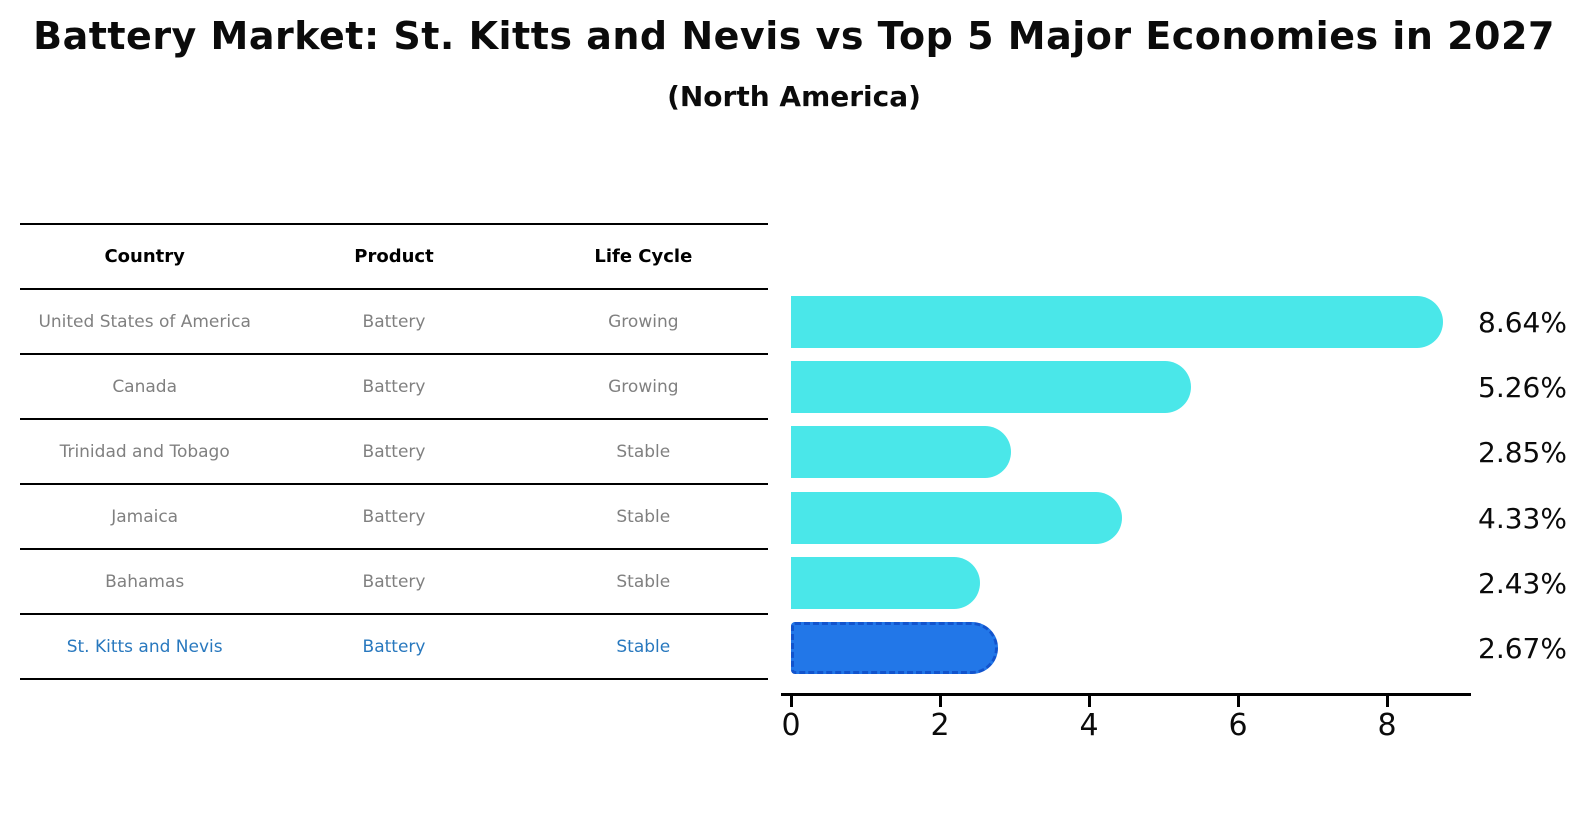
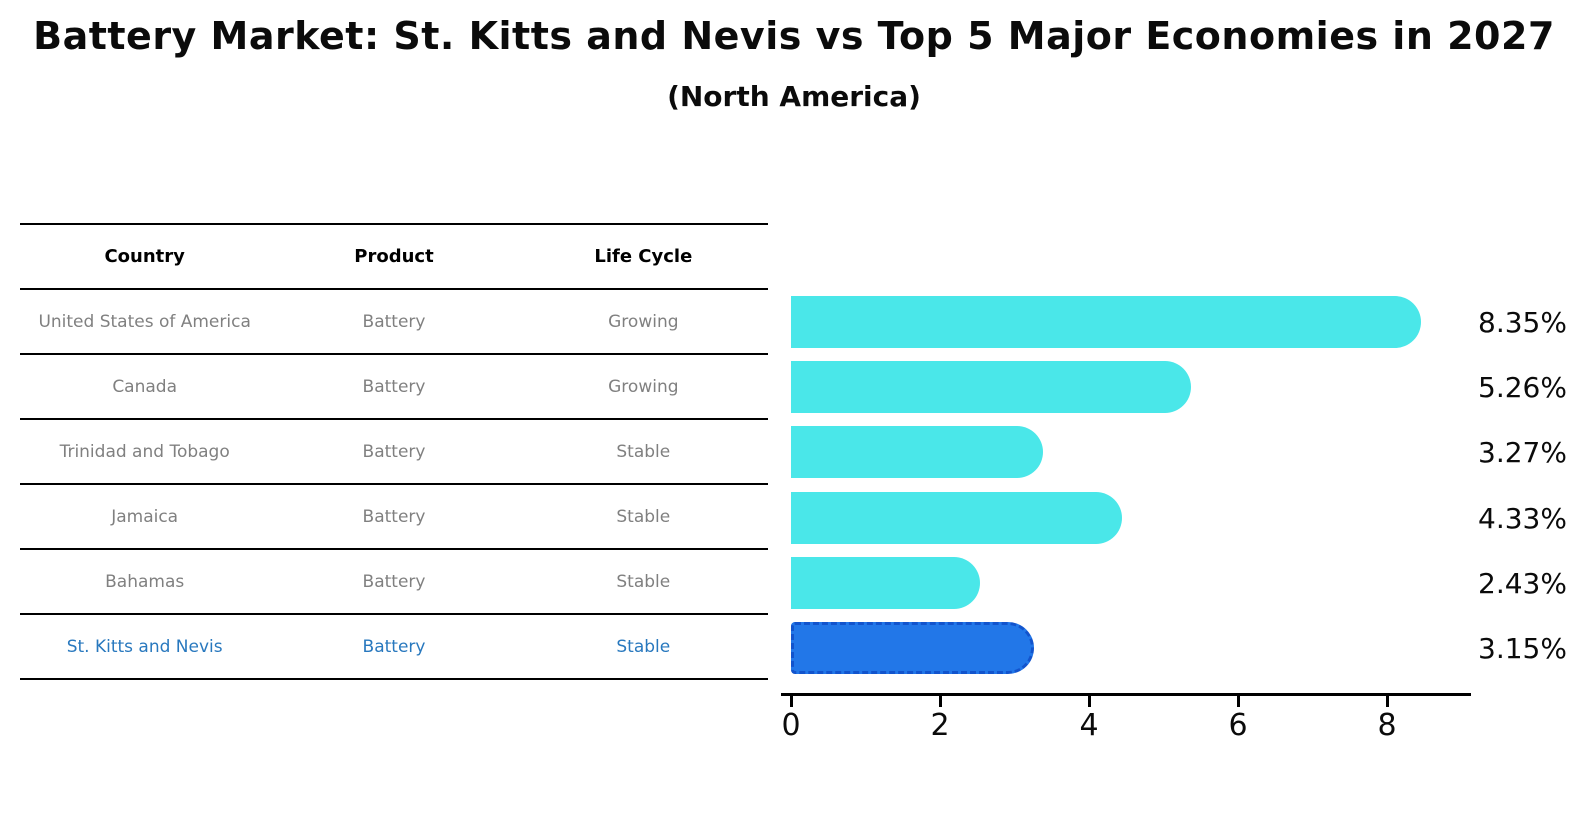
United States of America: 8.64% -> 8.35%
Trinidad and Tobago: 2.85% -> 3.27%
St. Kitts and Nevis: 2.67% -> 3.15%
